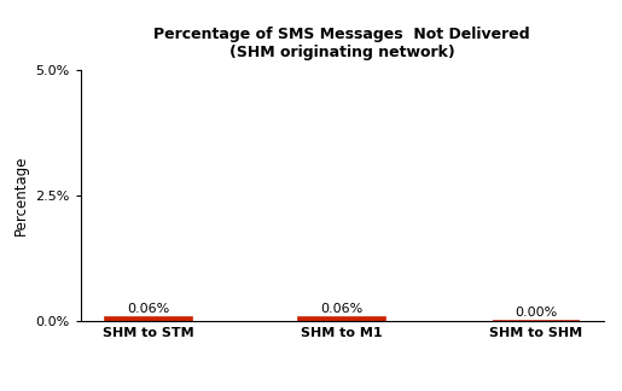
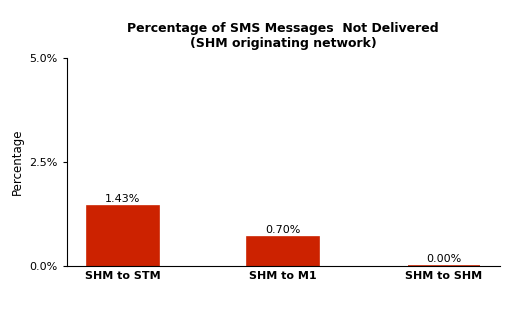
SHM to STM: 0.06% -> 1.43%
SHM to M1: 0.06% -> 0.70%
